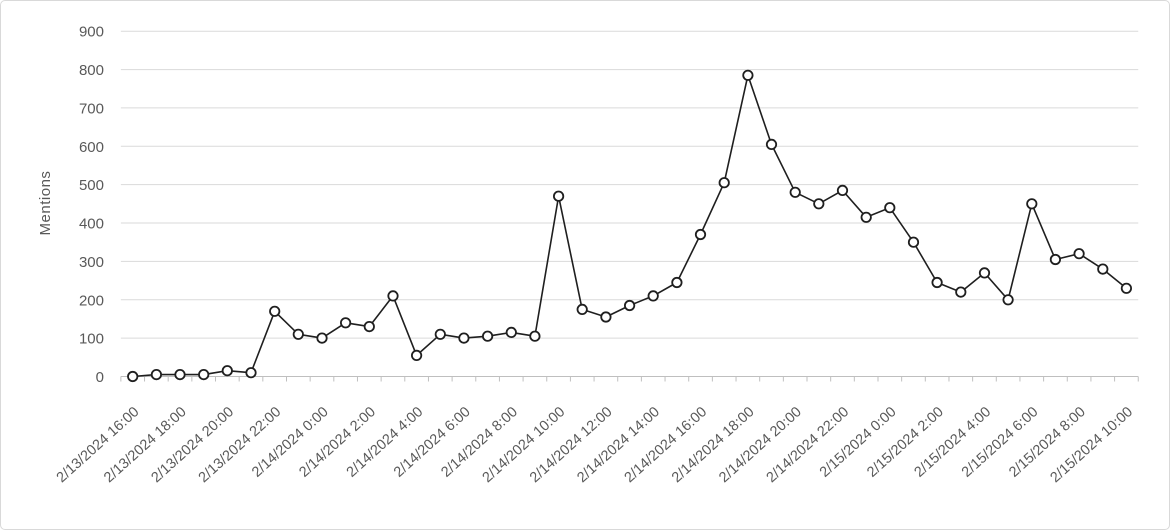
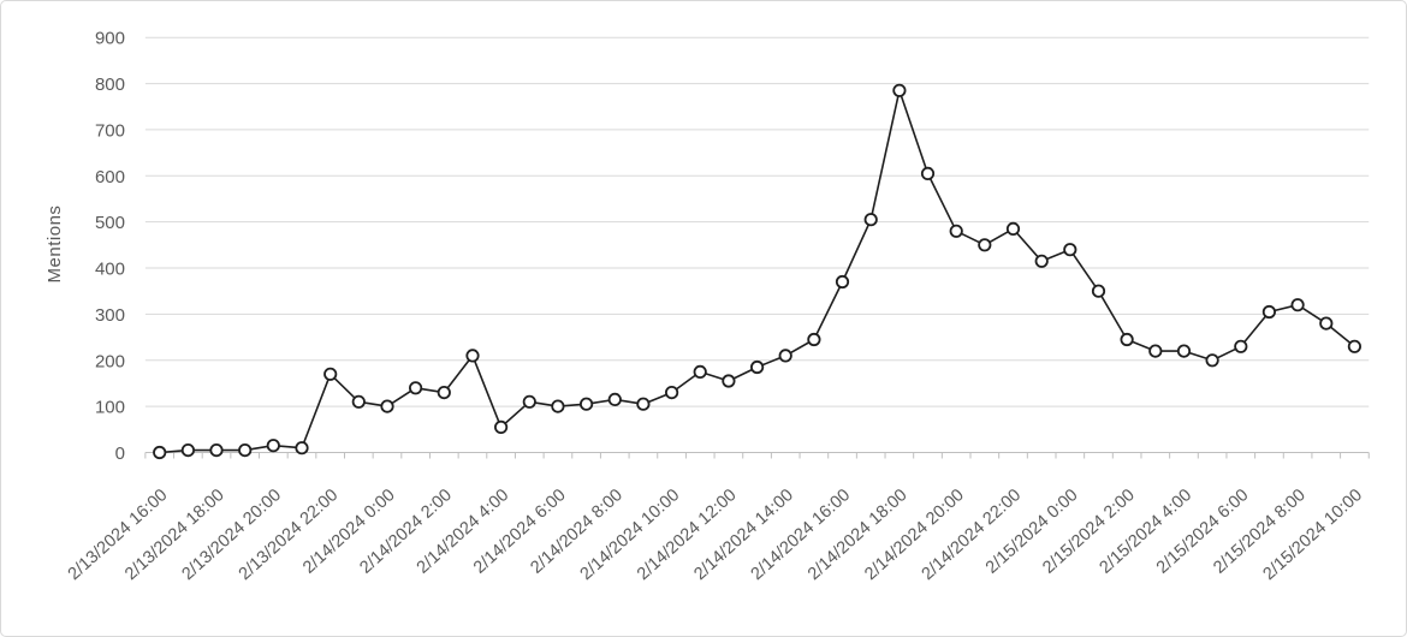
2/14/2024 10:00: 470 -> 130
2/15/2024 4:00: 270 -> 220
2/15/2024 6:00: 450 -> 230
